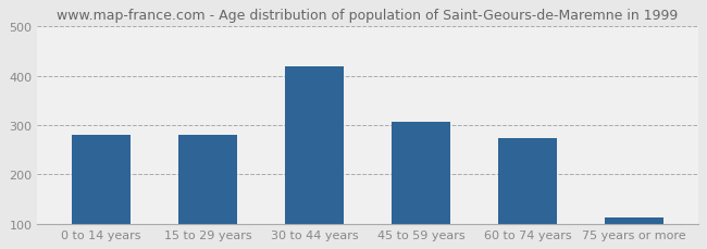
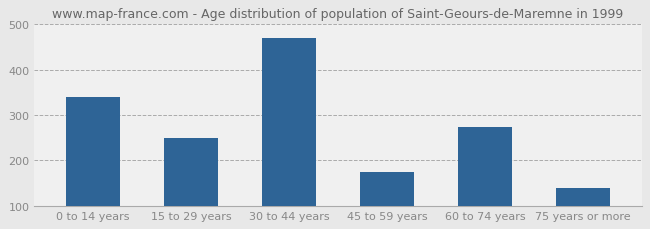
0 to 14 years: 281 -> 340
15 to 29 years: 281 -> 250
30 to 44 years: 418 -> 470
45 to 59 years: 306 -> 175
75 years or more: 112 -> 140
